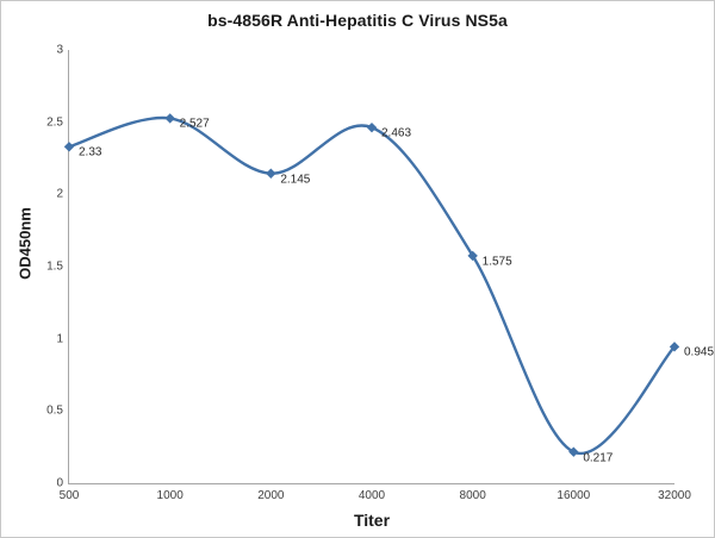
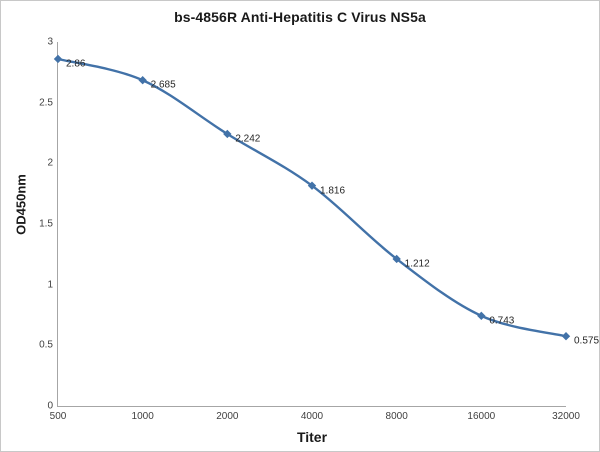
500: 2.33 -> 2.86
1000: 2.527 -> 2.685
2000: 2.145 -> 2.242
4000: 2.463 -> 1.816
8000: 1.575 -> 1.212
16000: 0.217 -> 0.743
32000: 0.945 -> 0.575
